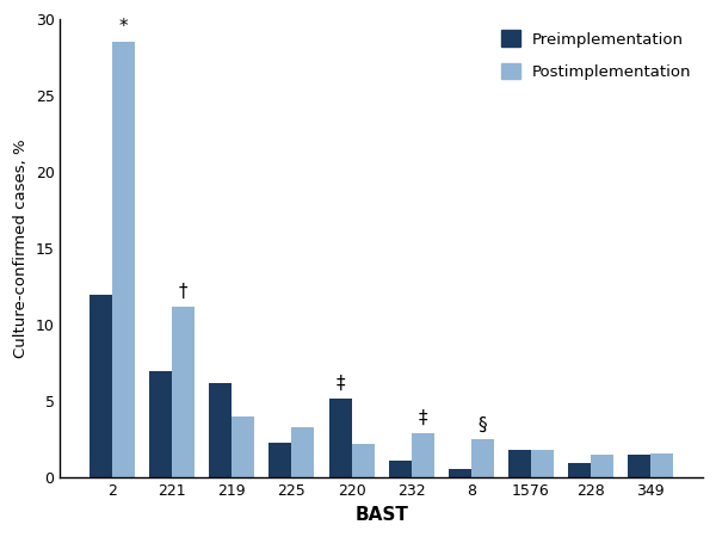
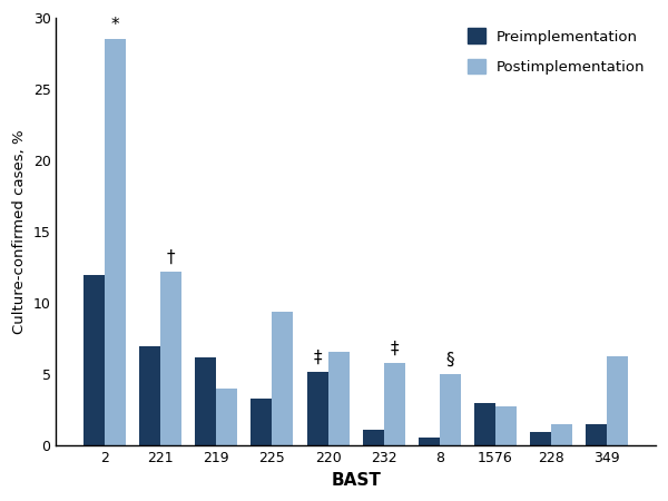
Postimplementation/221: 11.2 -> 12.2
Preimplementation/225: 2.3 -> 3.3
Postimplementation/225: 3.3 -> 9.4
Postimplementation/220: 2.2 -> 6.6
Postimplementation/232: 2.9 -> 5.8
Postimplementation/8: 2.5 -> 5.0
Preimplementation/1576: 1.8 -> 3.0
Postimplementation/1576: 1.8 -> 2.8
Postimplementation/349: 1.6 -> 6.3
